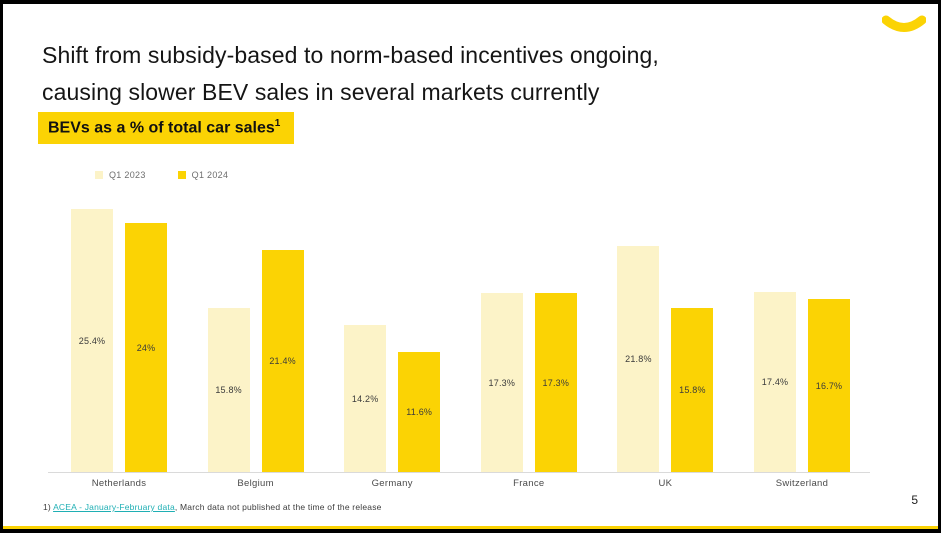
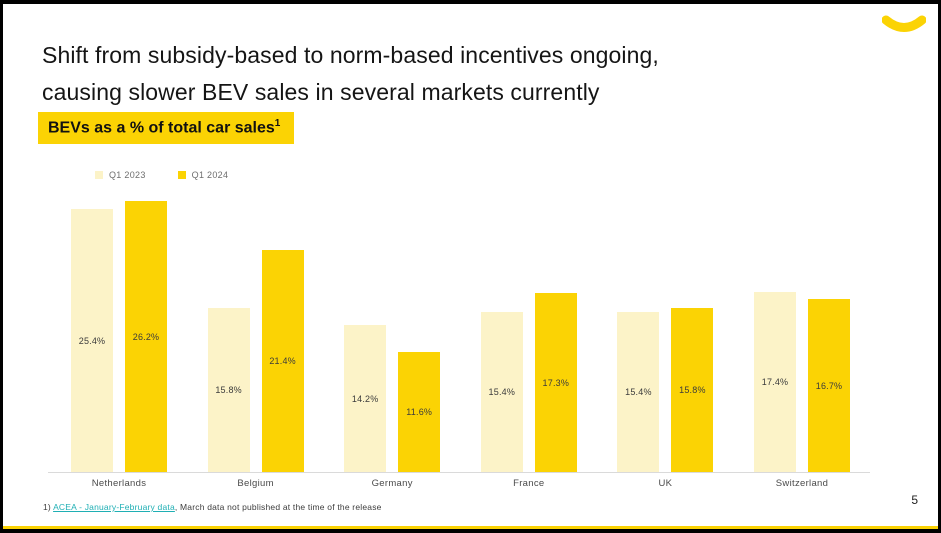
Q1 2024/Netherlands: 24% -> 26.2%
Q1 2023/France: 17.3% -> 15.4%
Q1 2023/UK: 21.8% -> 15.4%
